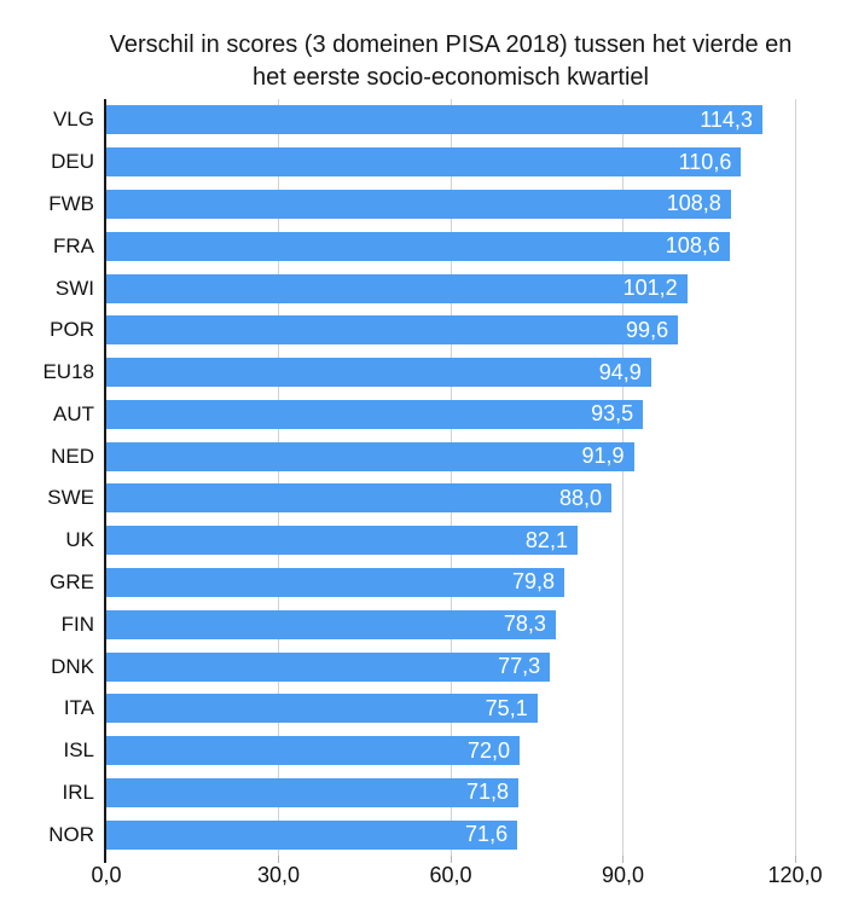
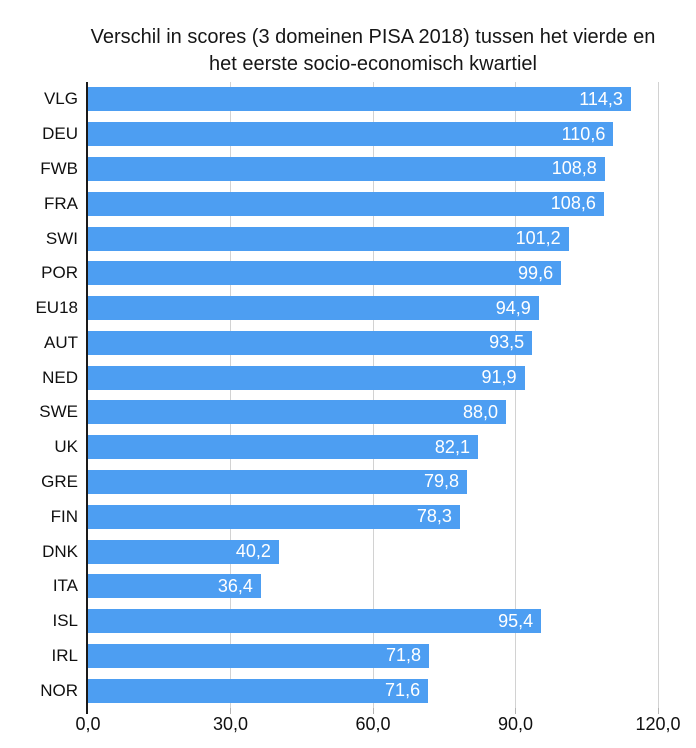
DNK: 77,3 -> 40,2
ITA: 75,1 -> 36,4
ISL: 72,0 -> 95,4
